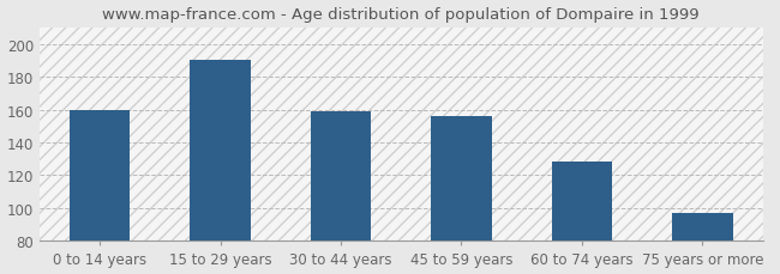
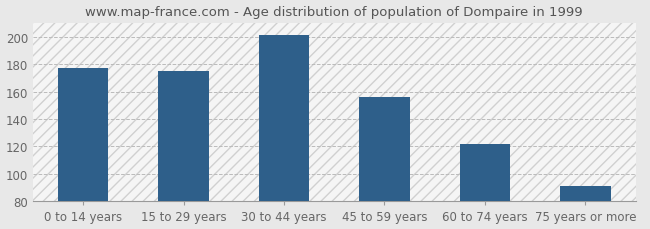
0 to 14 years: 160 -> 177
15 to 29 years: 190 -> 175
30 to 44 years: 159 -> 201
60 to 74 years: 128 -> 122
75 years or more: 97 -> 91
